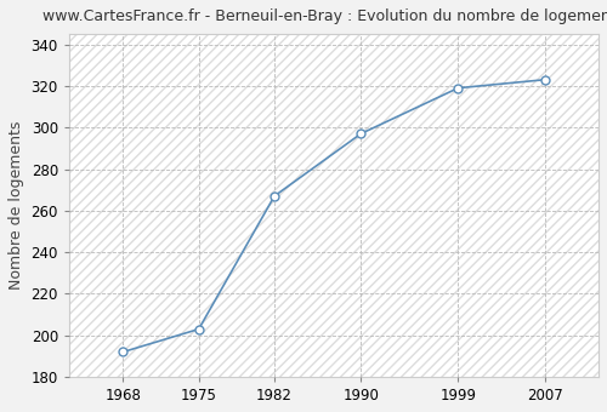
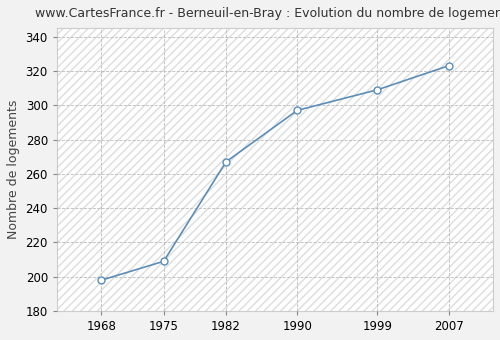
1968: 192 -> 198
1975: 203 -> 209
1999: 319 -> 309
